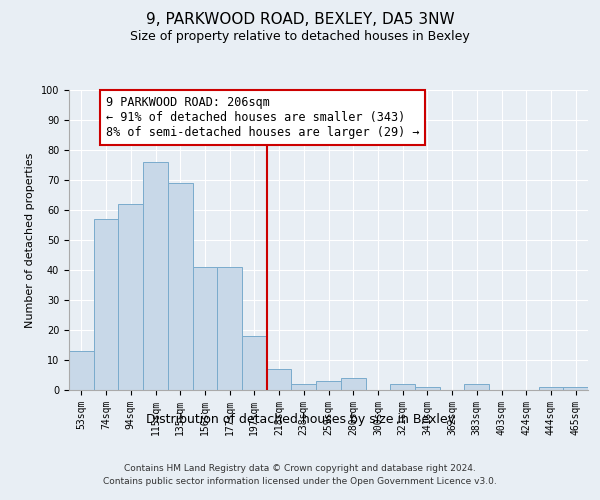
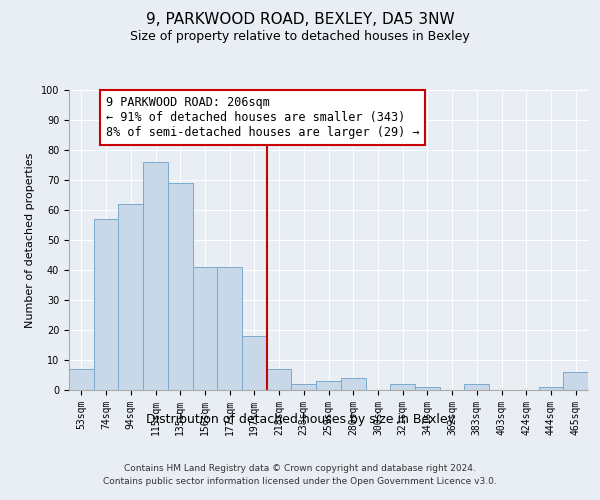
53sqm: 13 -> 7
465sqm: 1 -> 6
